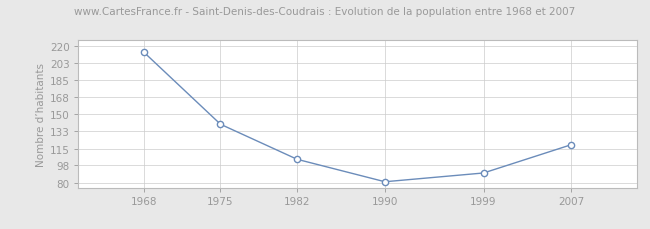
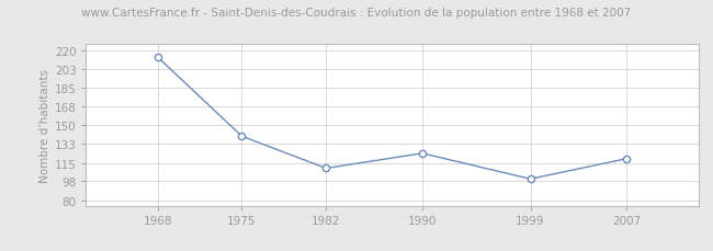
1982: 104 -> 110
1990: 81 -> 124
1999: 90 -> 100
